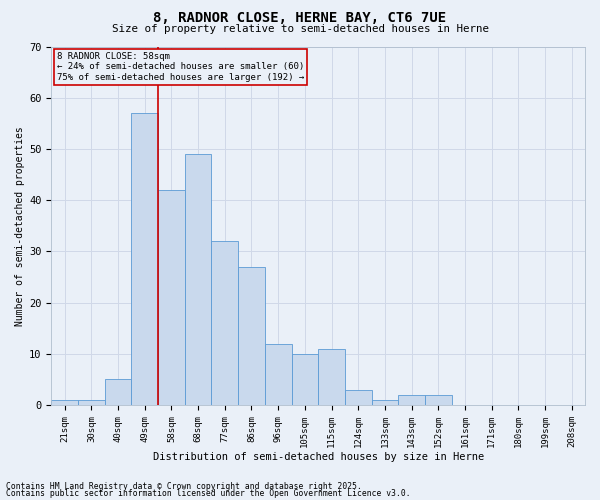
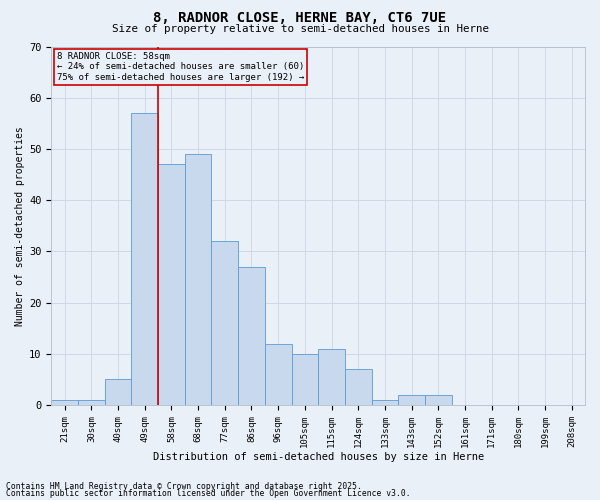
58sqm: 42 -> 47
124sqm: 3 -> 7
